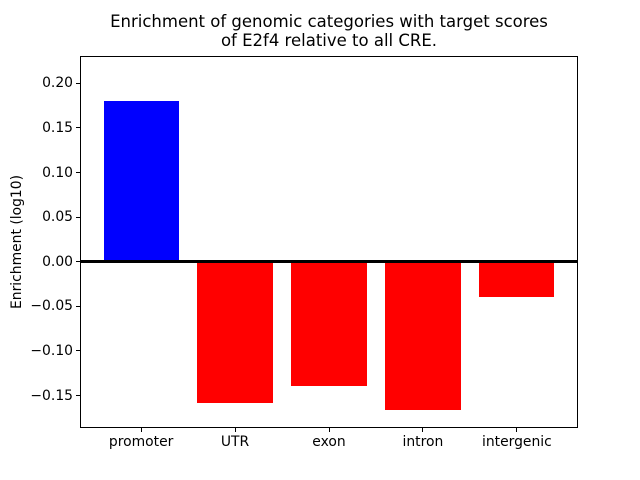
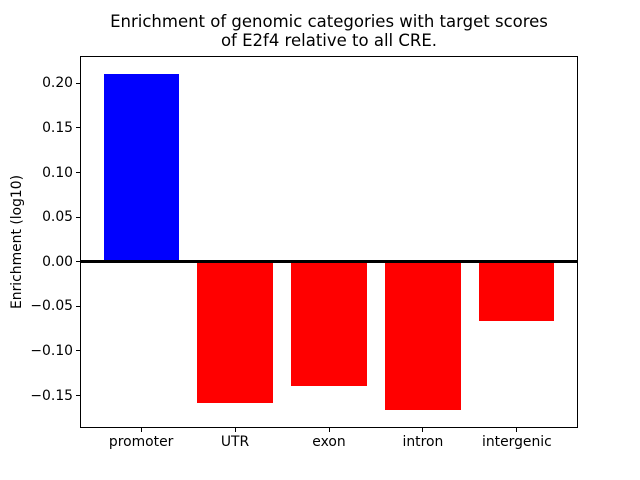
promoter: 0.18 -> 0.21
intergenic: -0.04 -> -0.07
